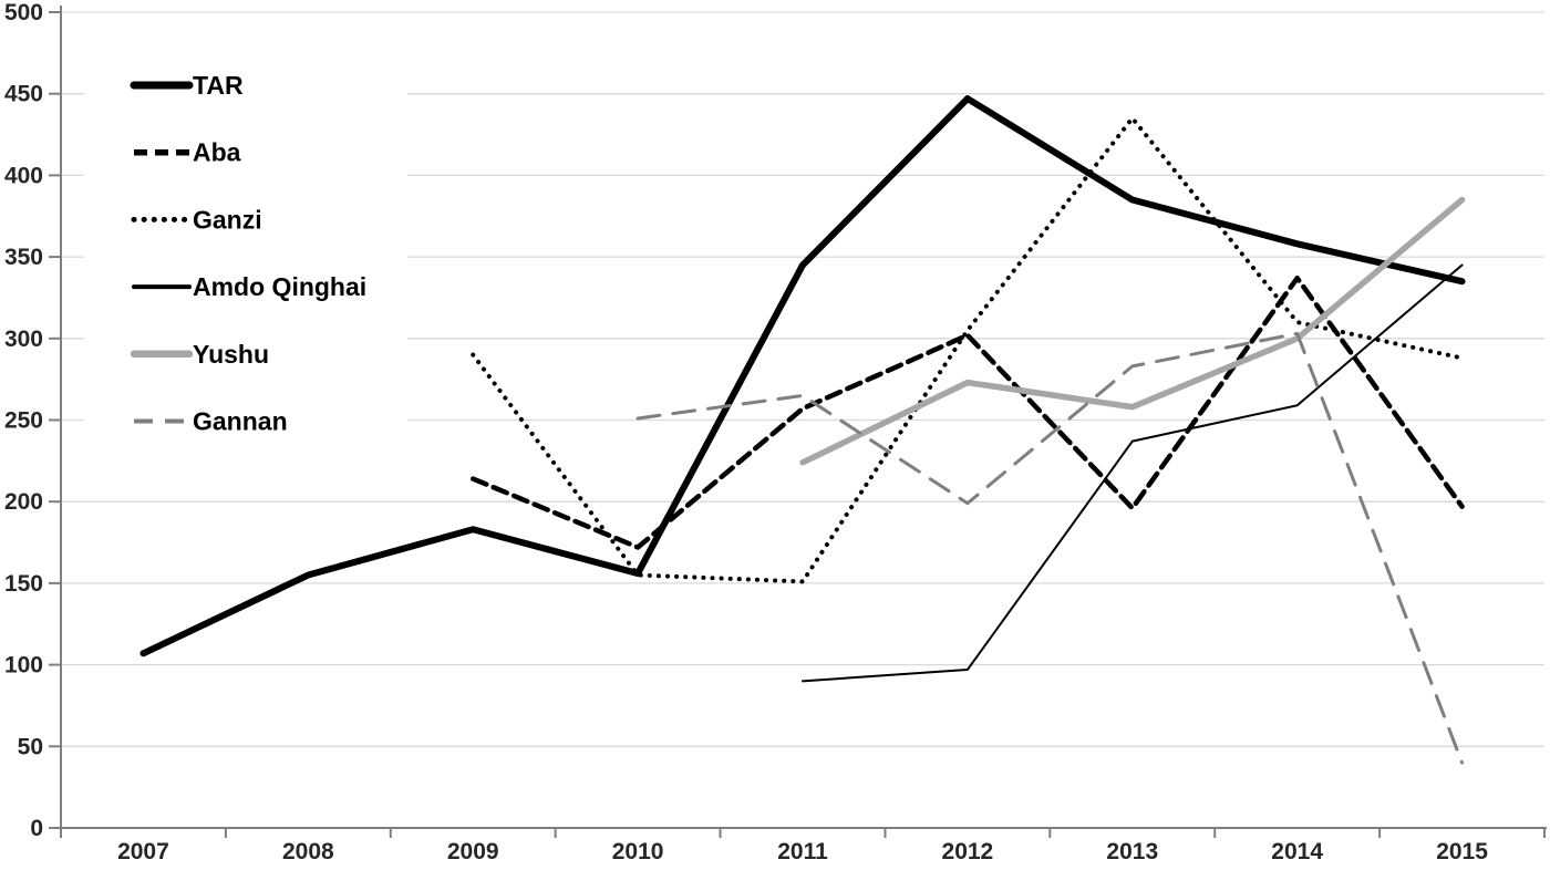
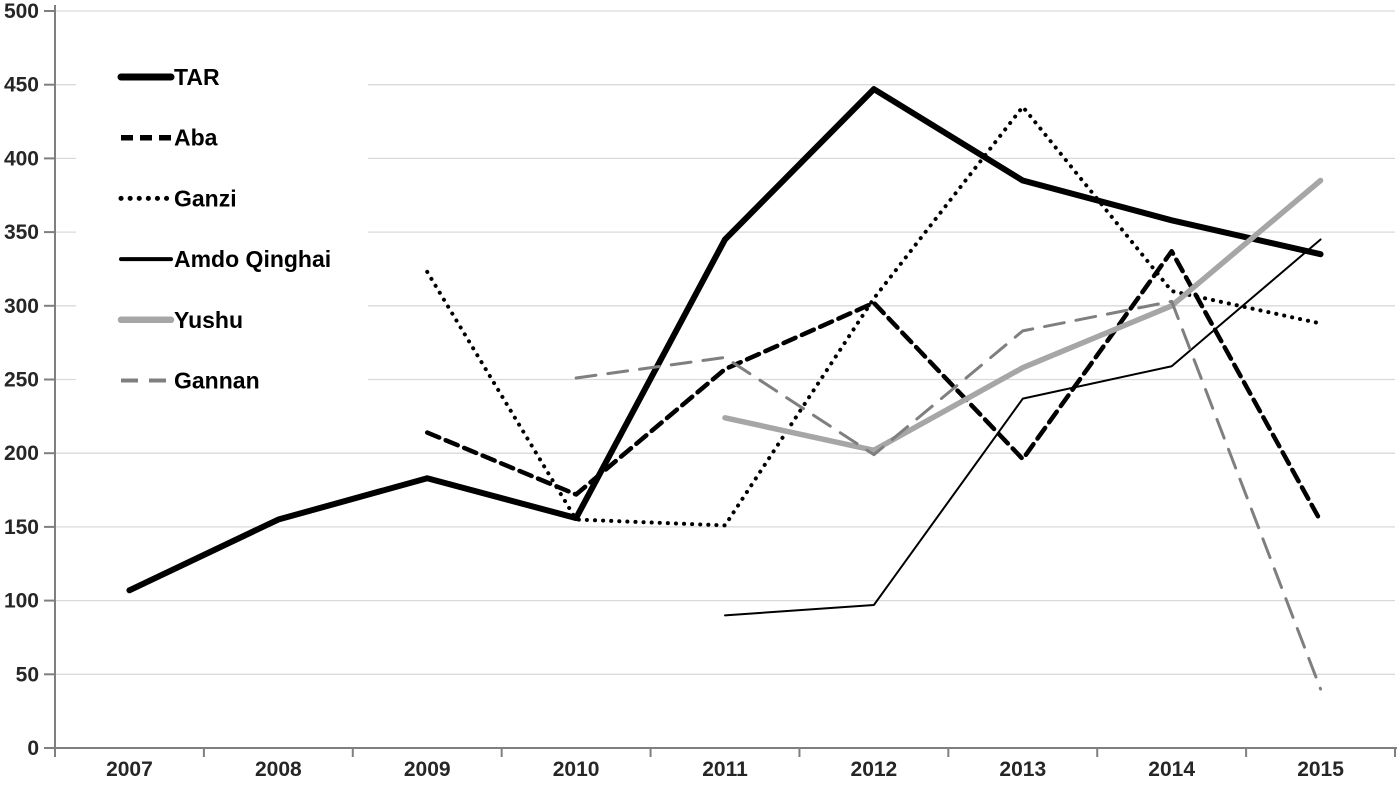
Ganzi/2009: 290 -> 323
Yushu/2012: 273 -> 202
Aba/2015: 197 -> 154
